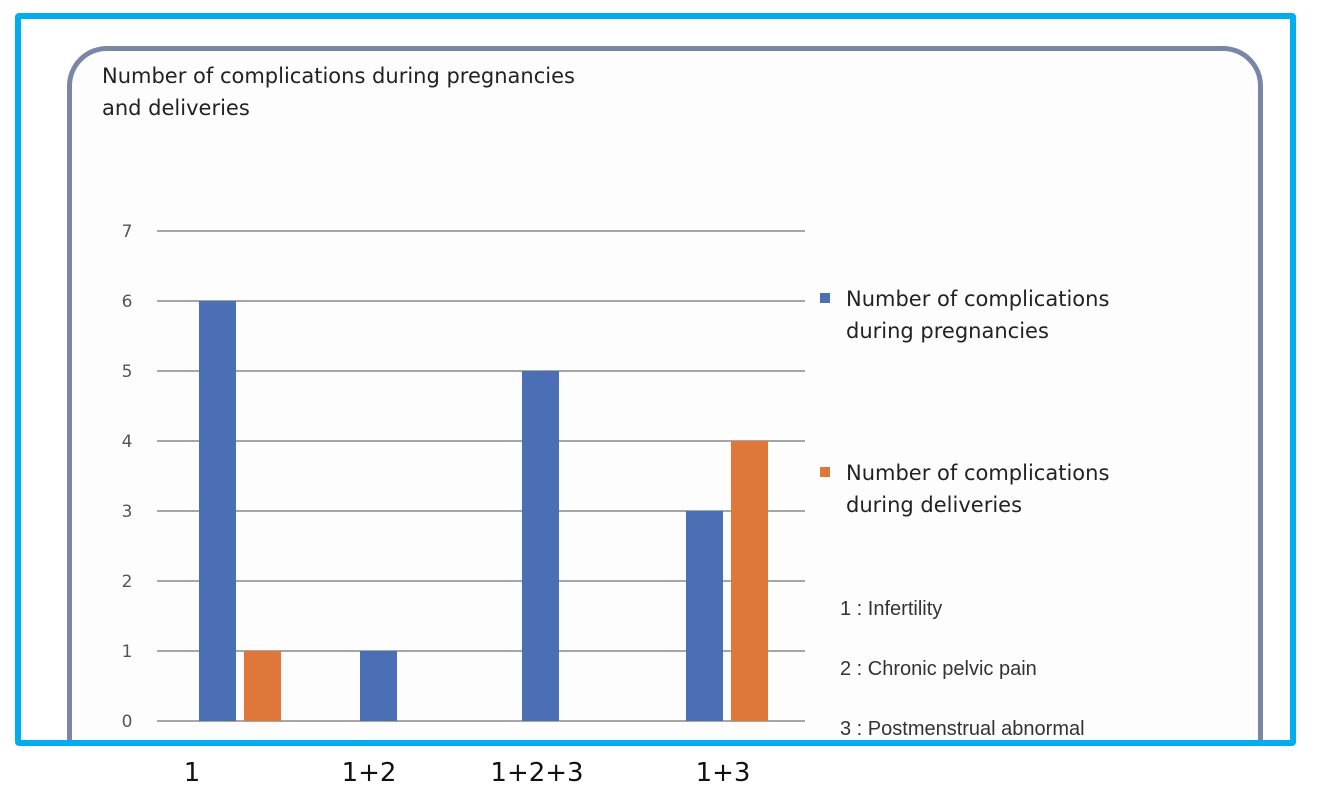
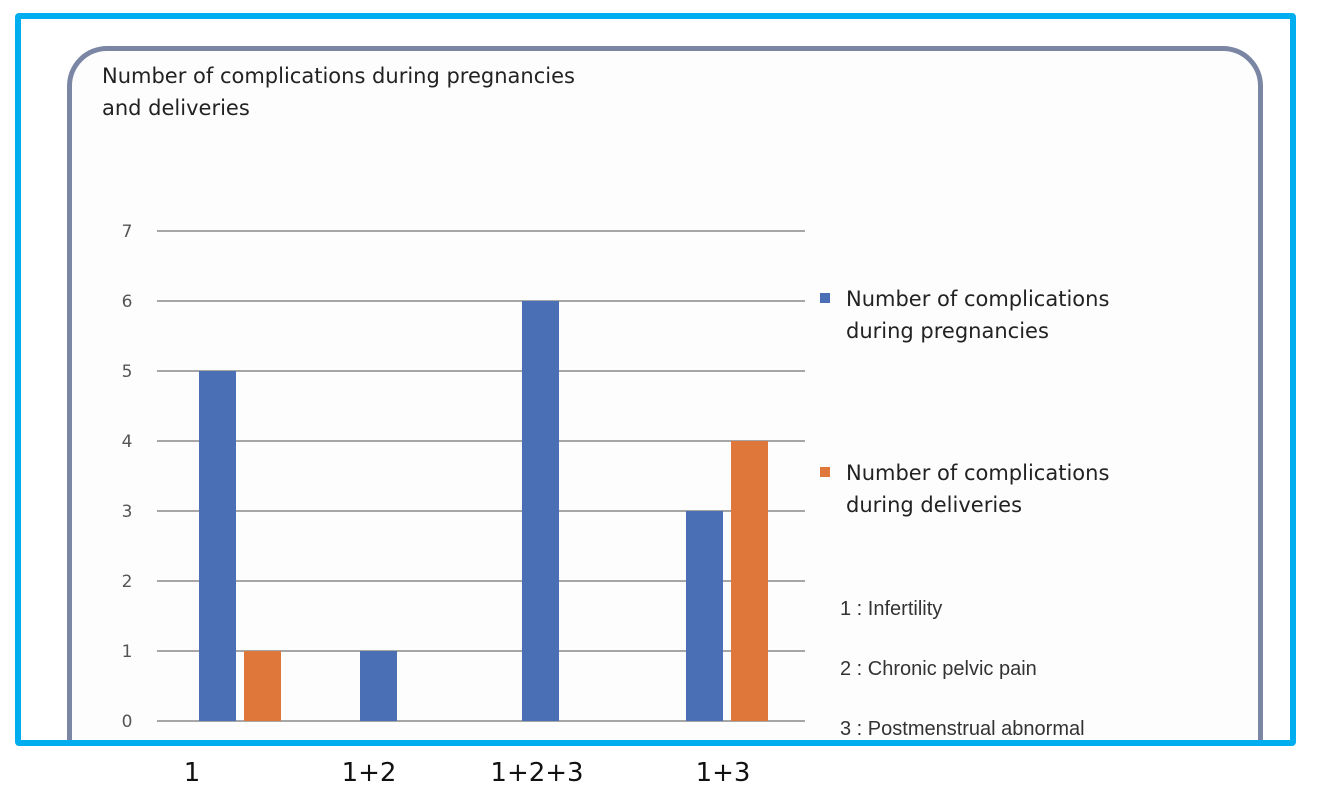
Number of complications during pregnancies/1: 6 -> 5
Number of complications during pregnancies/1+2+3: 5 -> 6
